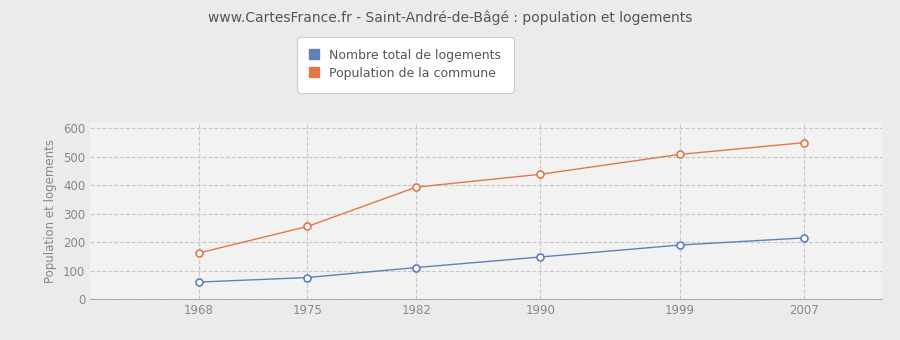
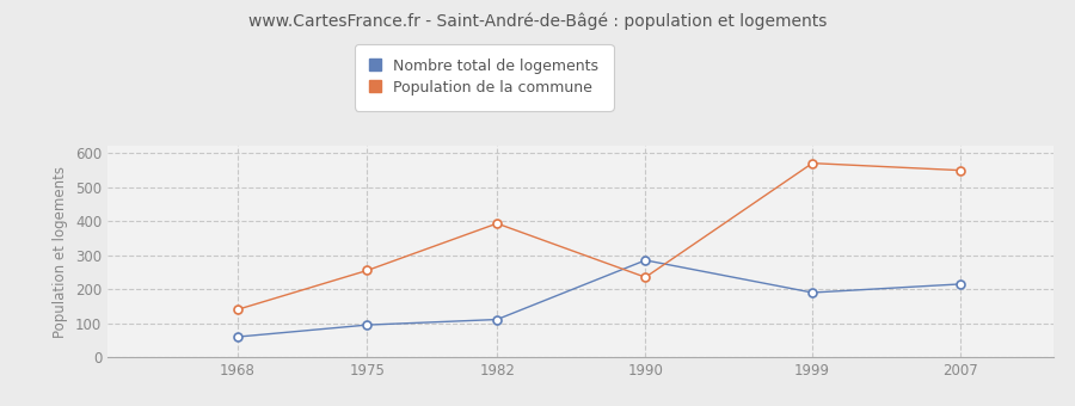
Population de la commune/1968: 162 -> 140
Nombre total de logements/1975: 76 -> 95
Nombre total de logements/1990: 148 -> 285
Population de la commune/1990: 438 -> 235
Population de la commune/1999: 508 -> 570
